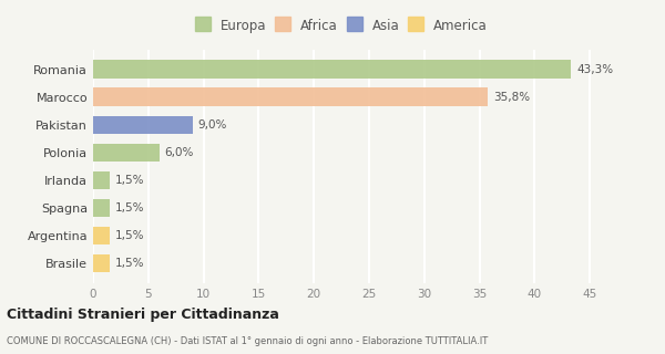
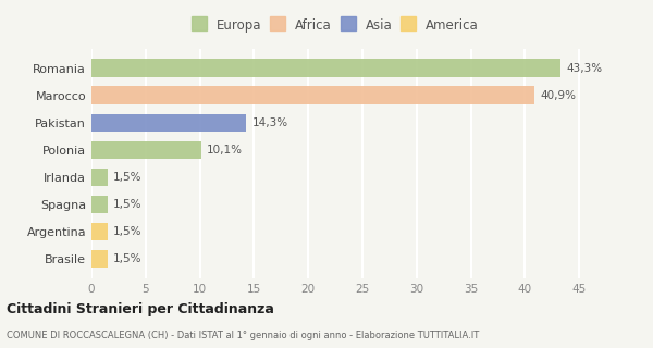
Marocco: 35,8% -> 40,9%
Pakistan: 9,0% -> 14,3%
Polonia: 6,0% -> 10,1%
